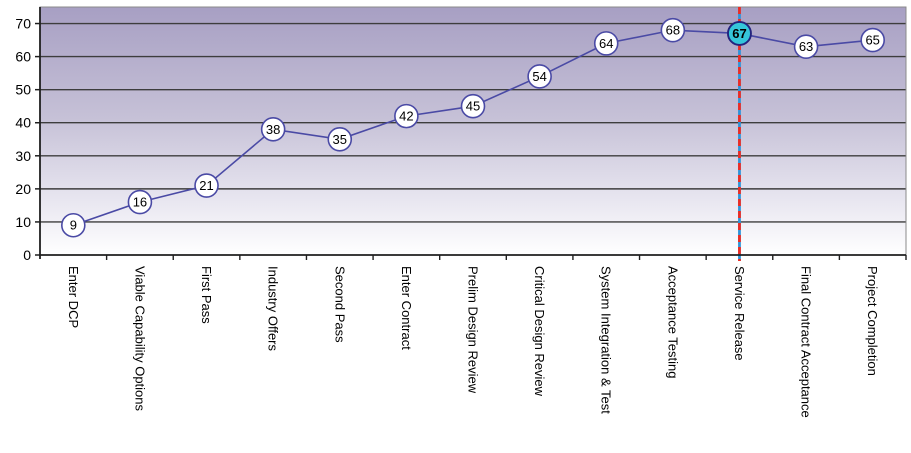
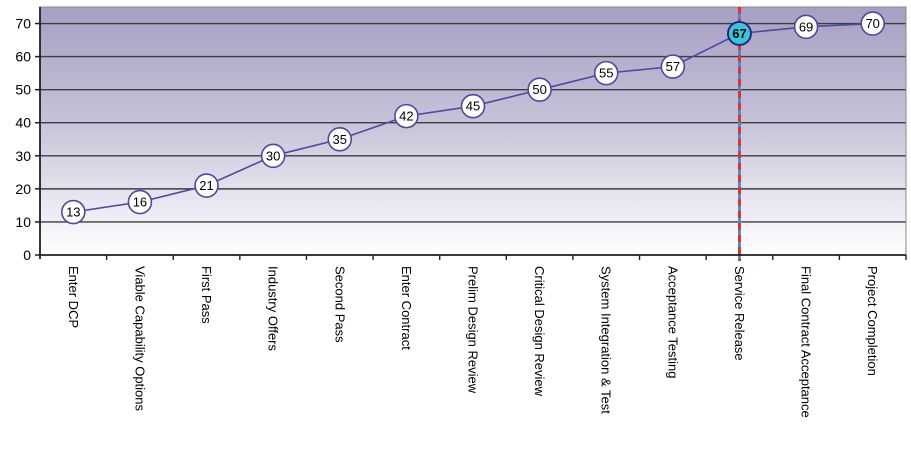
Enter DCP: 9 -> 13
Industry Offers: 38 -> 30
Critical Design Review: 54 -> 50
System Integration & Test: 64 -> 55
Acceptance Testing: 68 -> 57
Final Contract Acceptance: 63 -> 69
Project Completion: 65 -> 70
